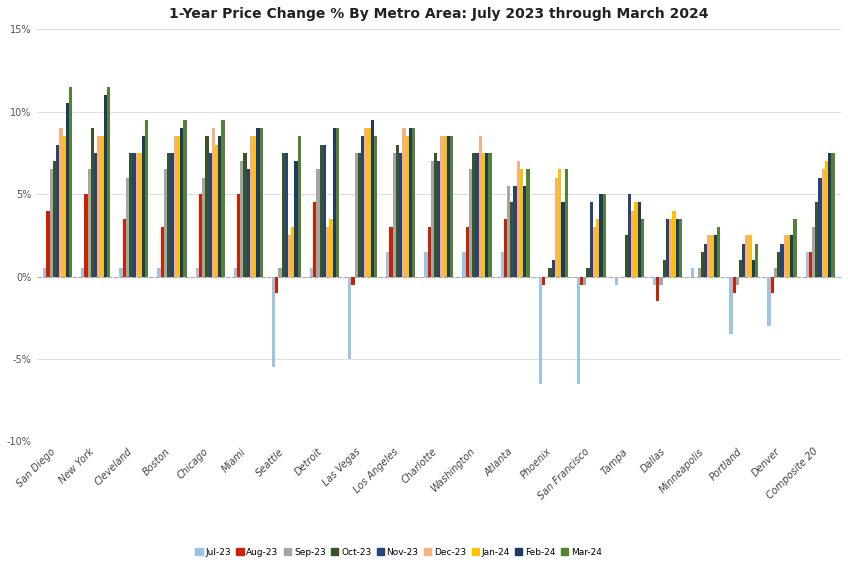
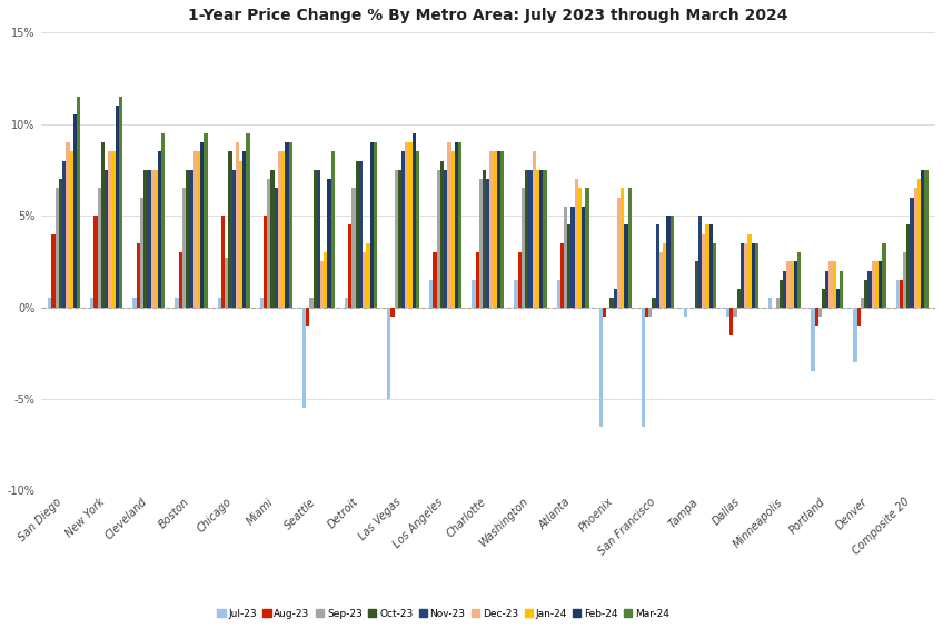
Sep-23/Chicago: 6.0% -> 2.7%
